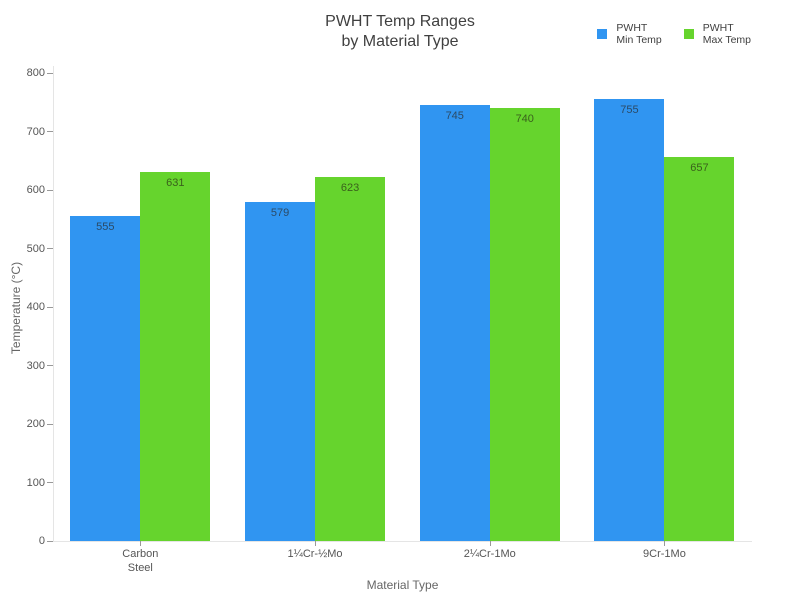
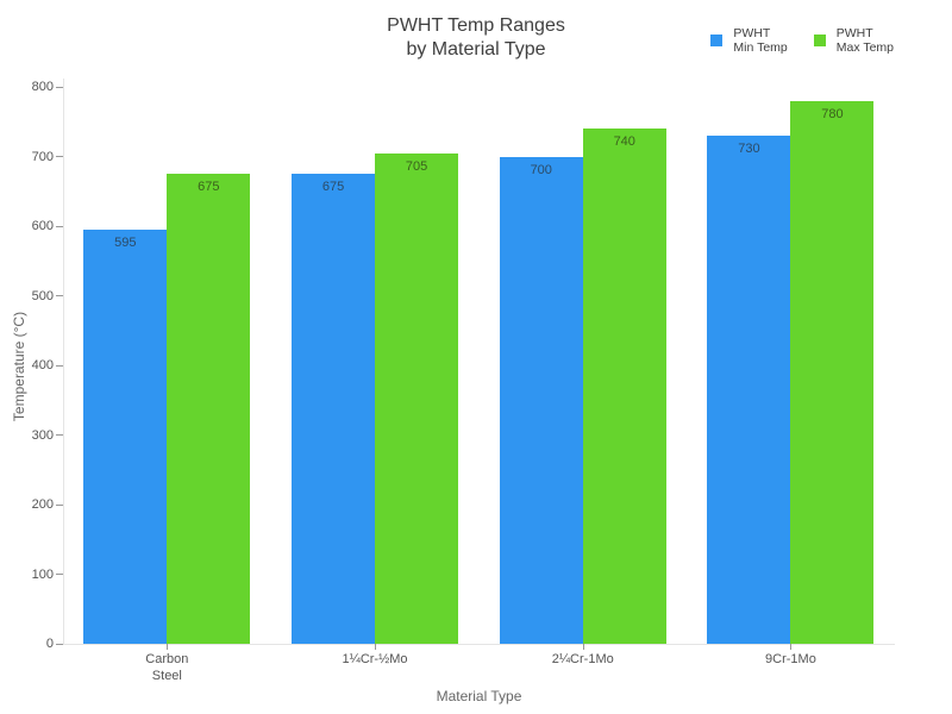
PWHT Min Temp/Carbon Steel: 555 -> 595
PWHT Max Temp/Carbon Steel: 631 -> 675
PWHT Min Temp/1¼Cr-½Mo: 579 -> 675
PWHT Max Temp/1¼Cr-½Mo: 623 -> 705
PWHT Min Temp/2¼Cr-1Mo: 745 -> 700
PWHT Min Temp/9Cr-1Mo: 755 -> 730
PWHT Max Temp/9Cr-1Mo: 657 -> 780
